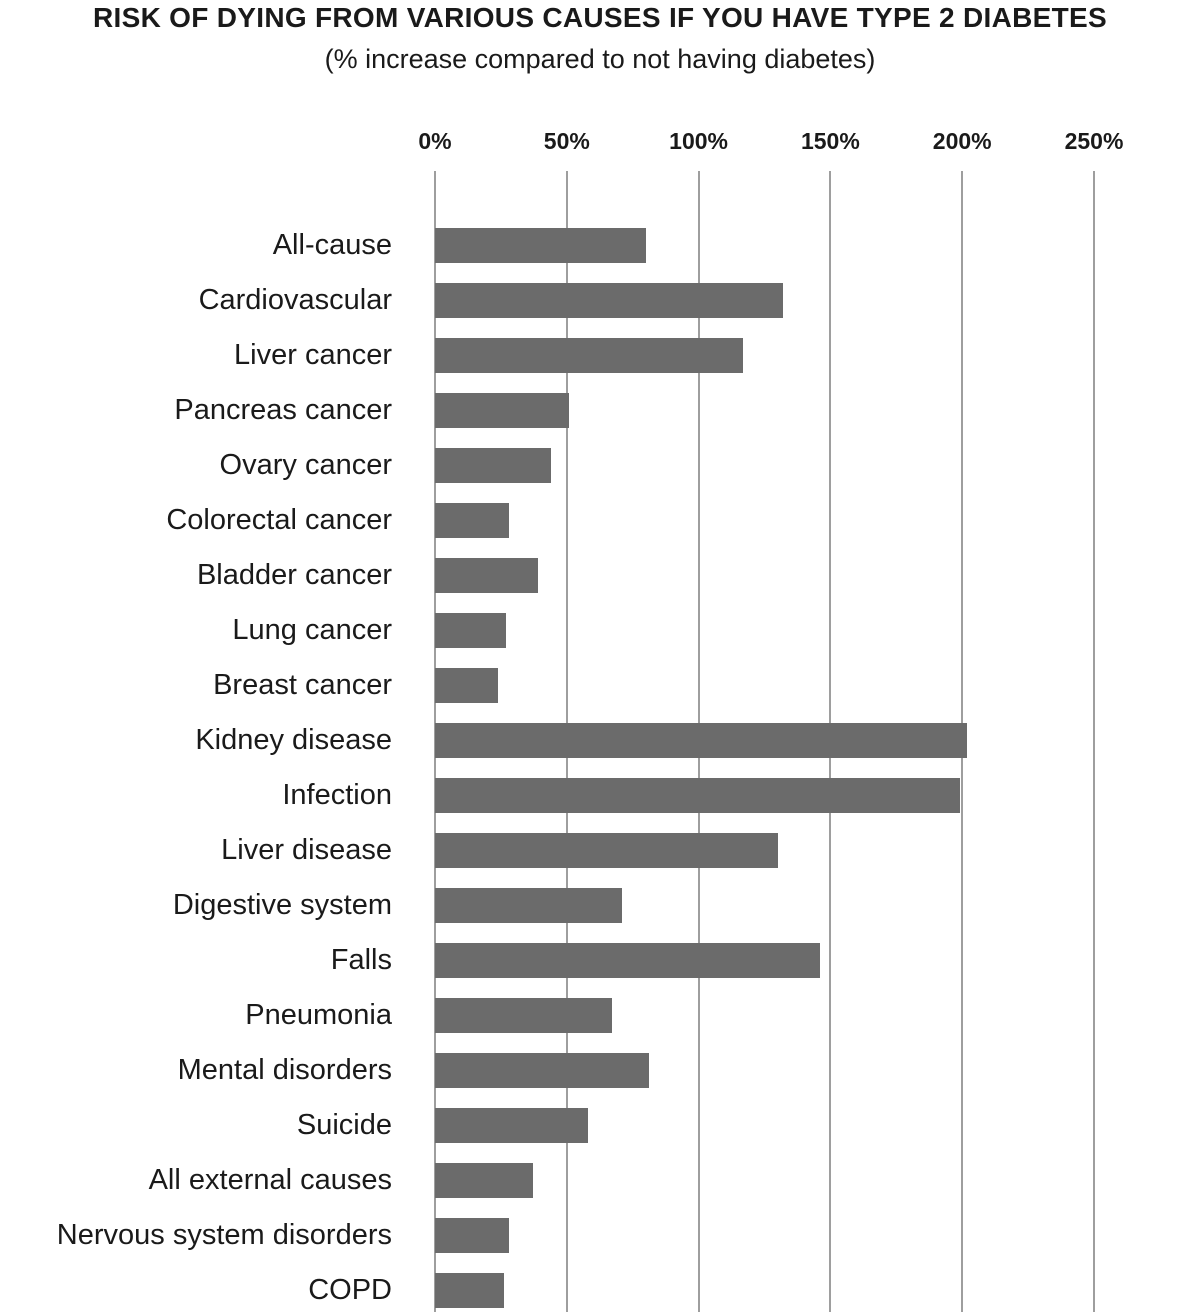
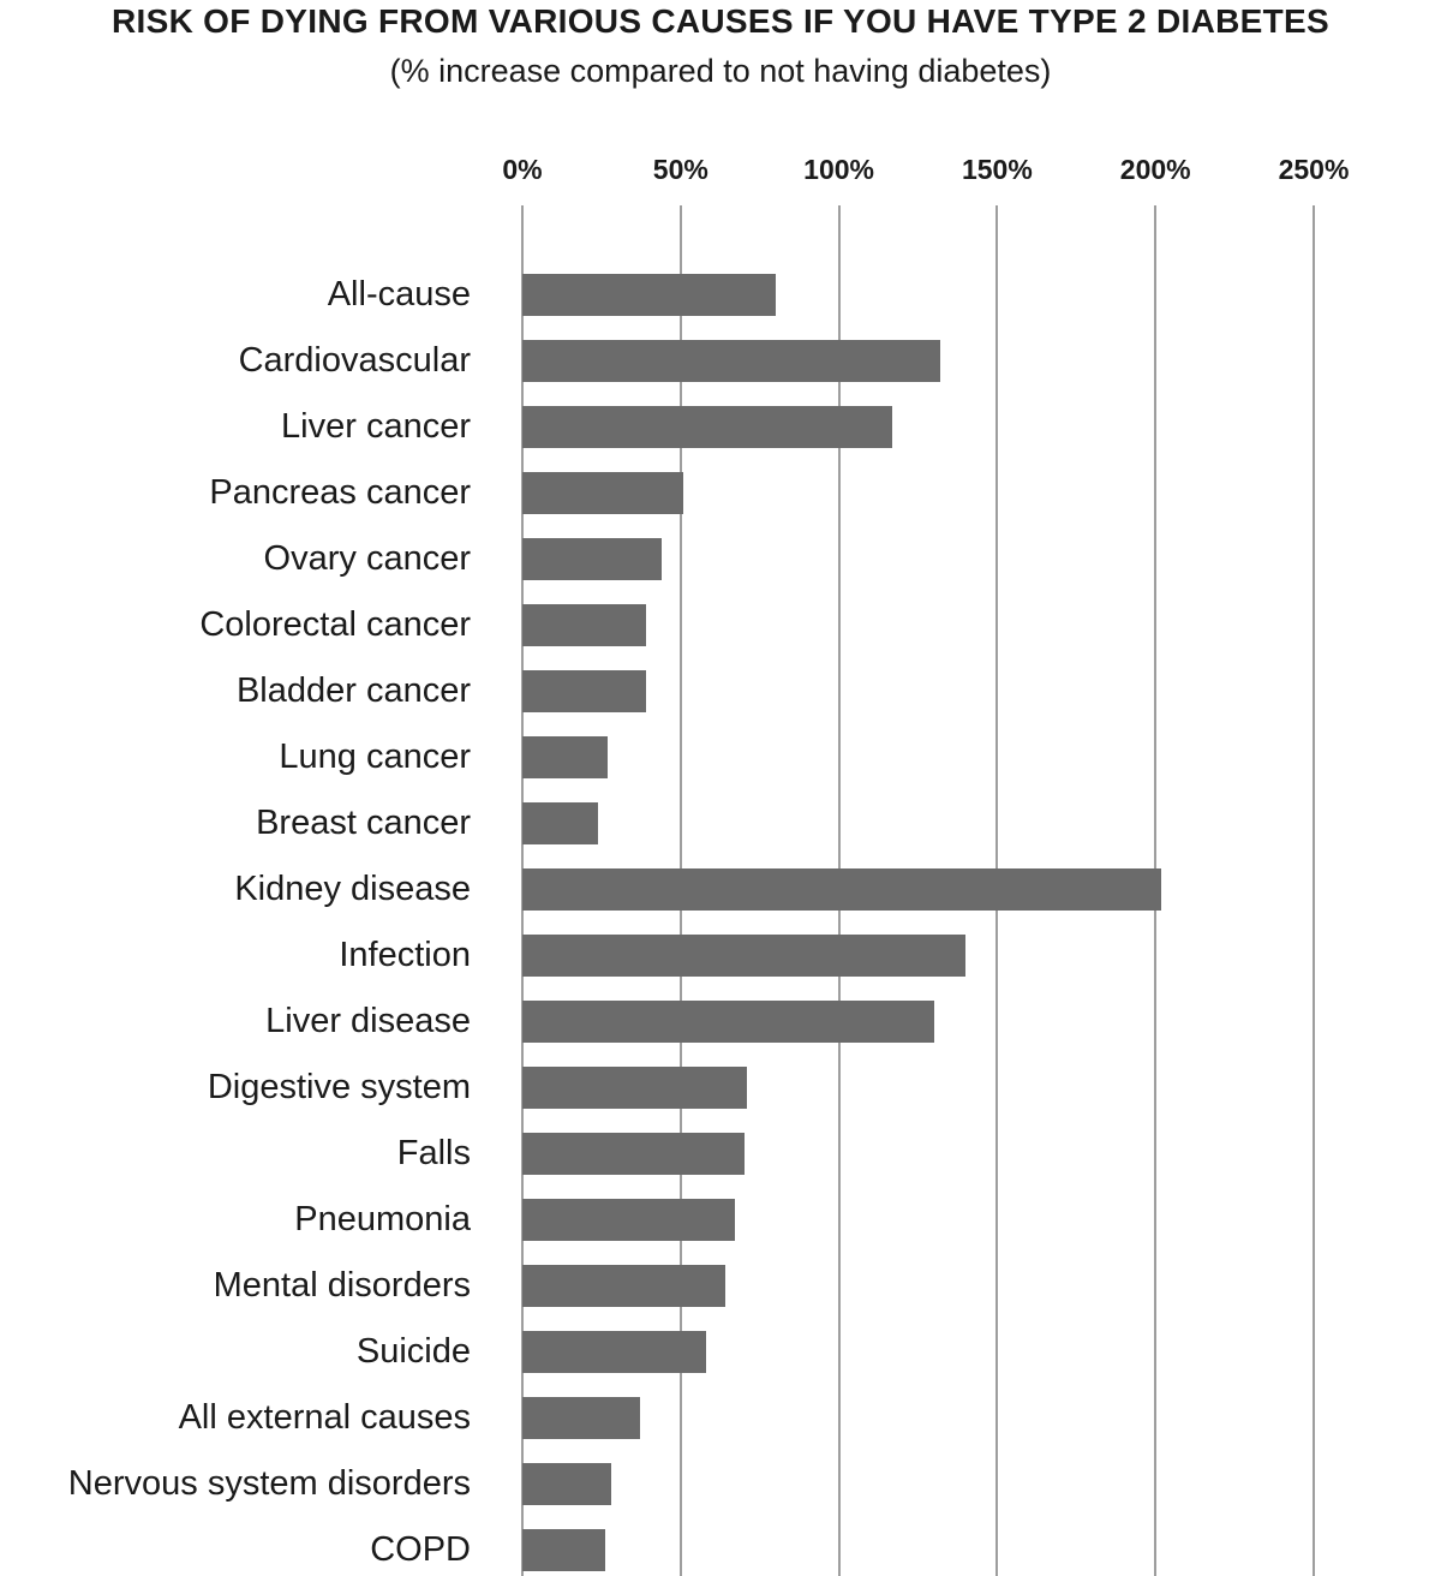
Colorectal cancer: 28% -> 39%
Infection: 199% -> 140%
Falls: 146% -> 70%
Mental disorders: 81% -> 64%
